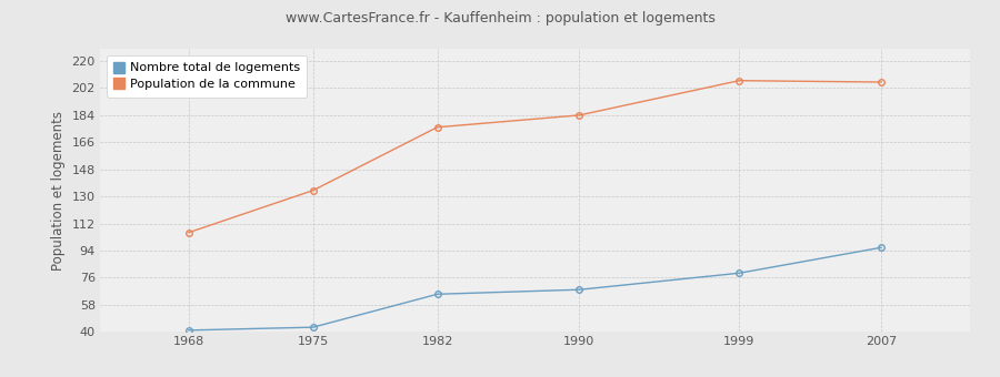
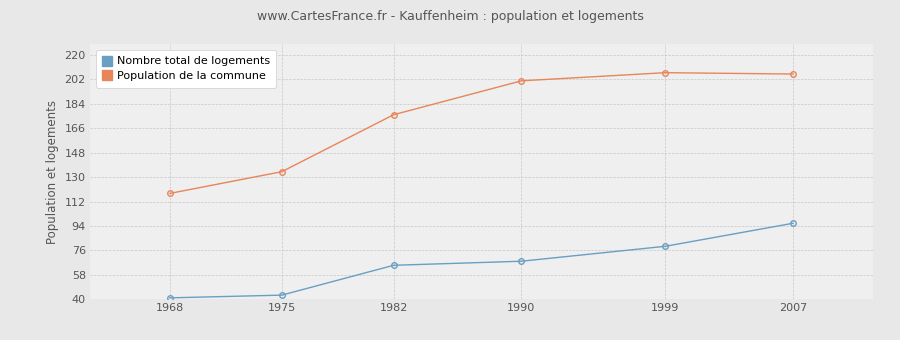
Population de la commune/1968: 106 -> 118
Population de la commune/1990: 184 -> 201
